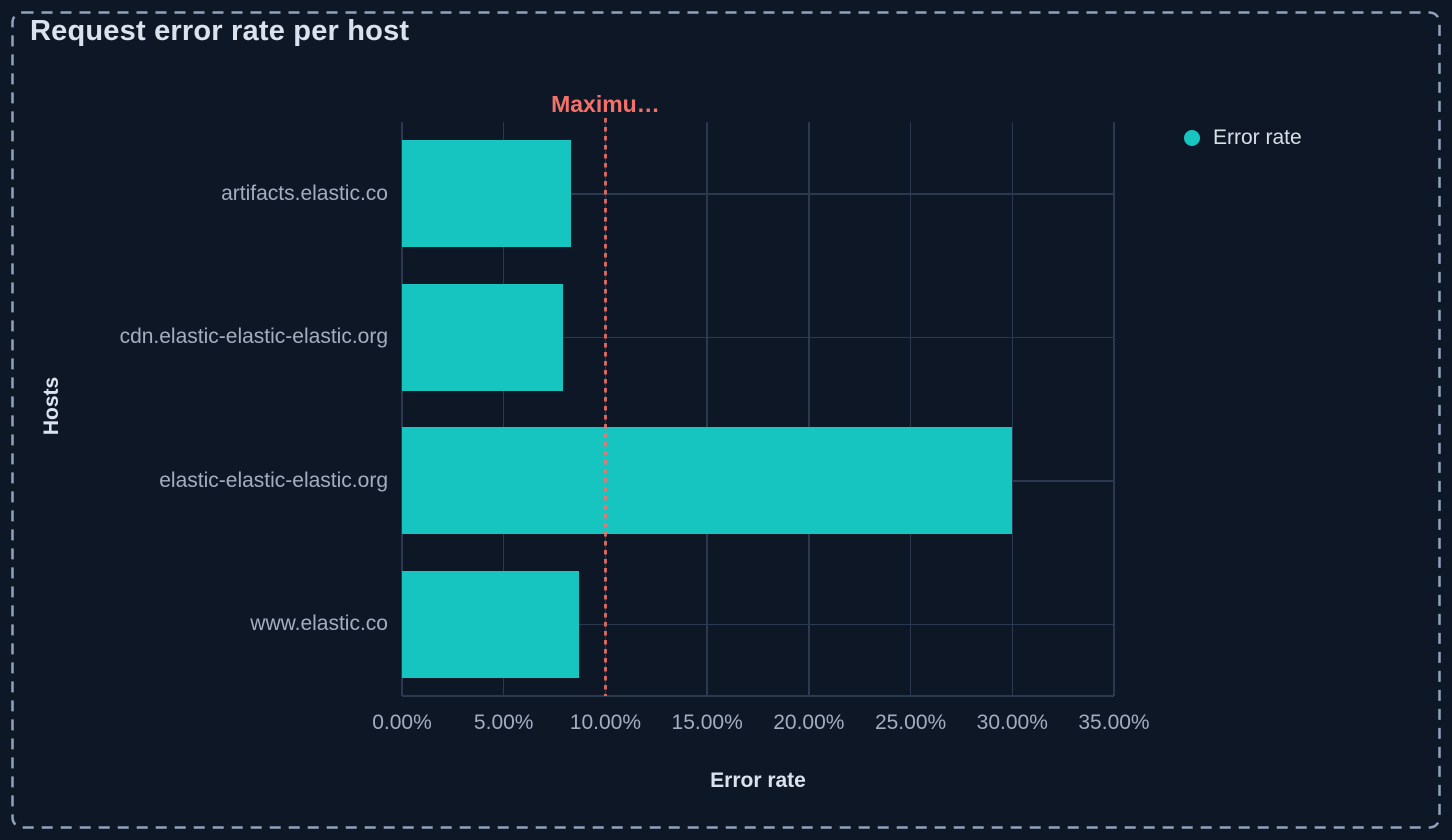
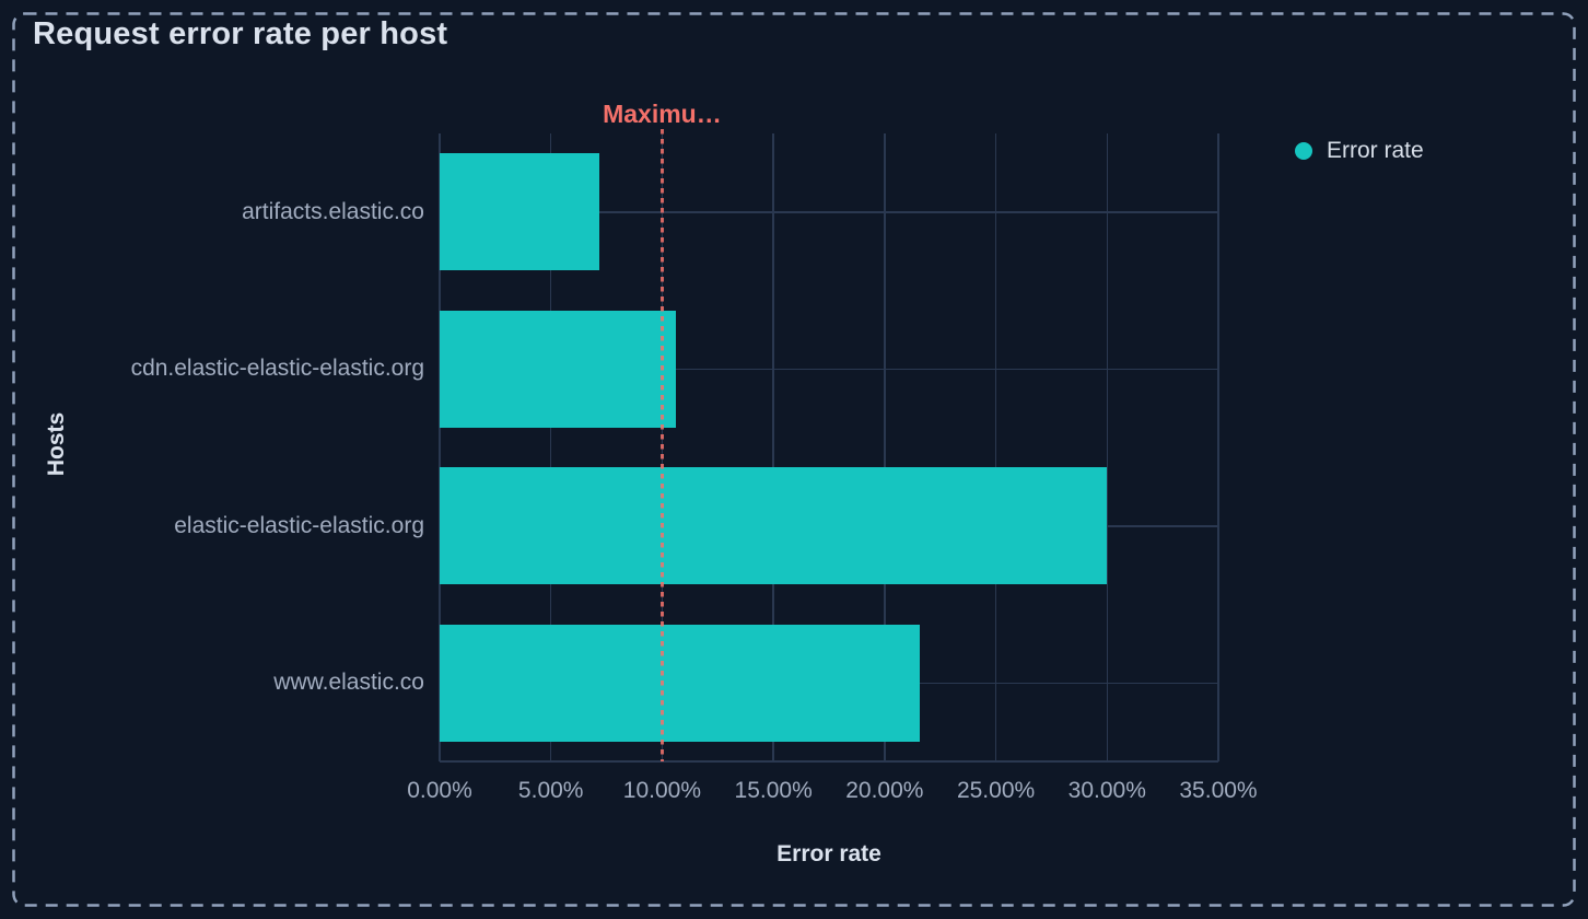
artifacts.elastic.co: 8.3% -> 7.2%
cdn.elastic-elastic-elastic.org: 7.9% -> 10.6%
www.elastic.co: 8.7% -> 21.6%
